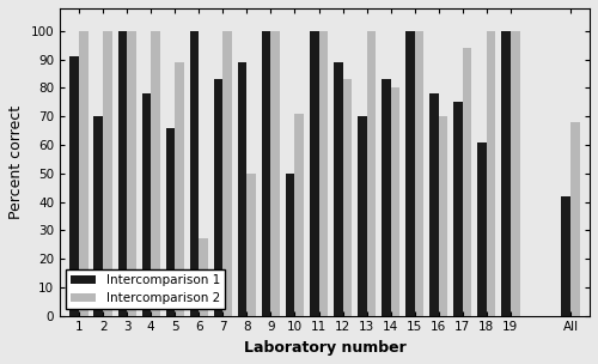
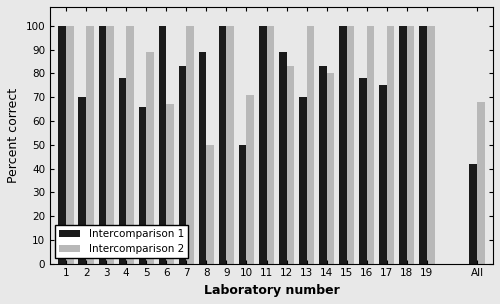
Intercomparison 1/1: 91 -> 100
Intercomparison 2/6: 27 -> 67
Intercomparison 2/16: 70 -> 100
Intercomparison 2/17: 94 -> 100
Intercomparison 1/18: 61 -> 100
